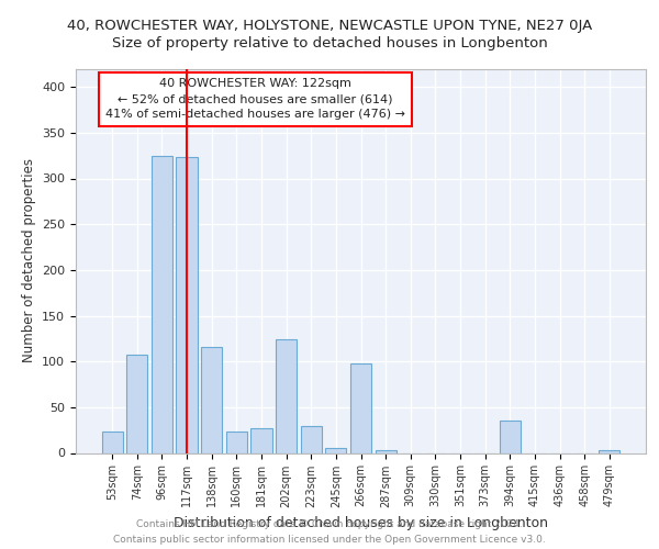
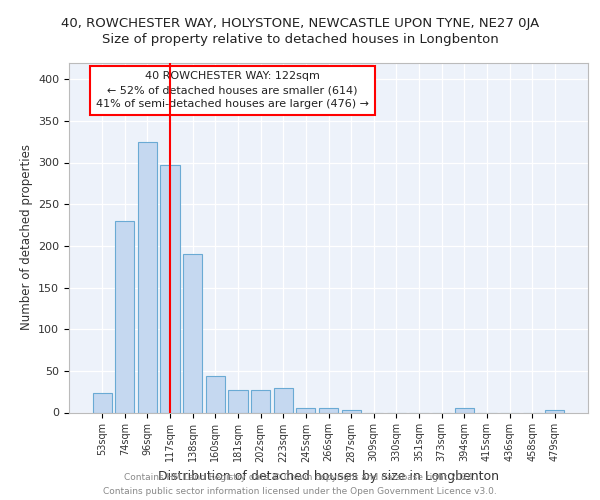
74sqm: 108 -> 230
117sqm: 324 -> 297
138sqm: 116 -> 190
160sqm: 24 -> 44
202sqm: 124 -> 27
266sqm: 98 -> 5
394sqm: 36 -> 5
